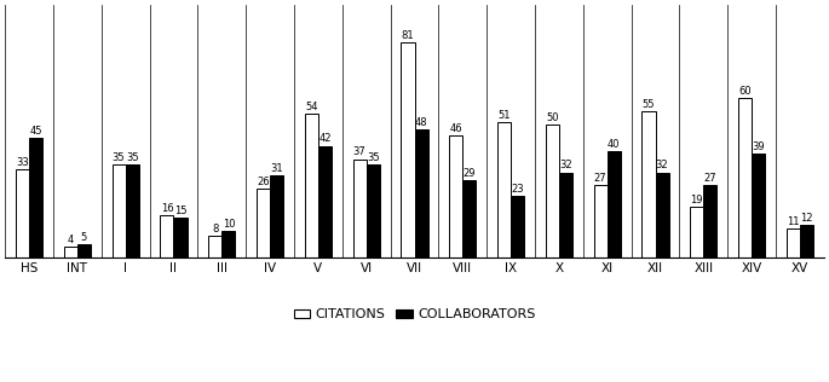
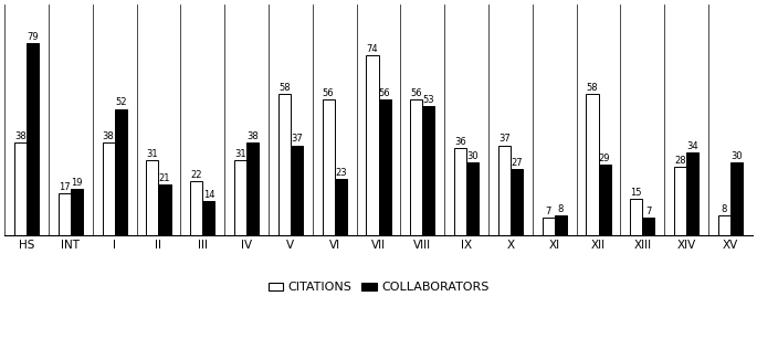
CITATIONS/HS: 33 -> 38
COLLABORATORS/HS: 45 -> 79
CITATIONS/INT: 4 -> 17
COLLABORATORS/INT: 5 -> 19
CITATIONS/I: 35 -> 38
COLLABORATORS/I: 35 -> 52
CITATIONS/II: 16 -> 31
COLLABORATORS/II: 15 -> 21
CITATIONS/III: 8 -> 22
COLLABORATORS/III: 10 -> 14
CITATIONS/IV: 26 -> 31
COLLABORATORS/IV: 31 -> 38
CITATIONS/V: 54 -> 58
COLLABORATORS/V: 42 -> 37
CITATIONS/VI: 37 -> 56
COLLABORATORS/VI: 35 -> 23
CITATIONS/VII: 81 -> 74
COLLABORATORS/VII: 48 -> 56
CITATIONS/VIII: 46 -> 56
COLLABORATORS/VIII: 29 -> 53
CITATIONS/IX: 51 -> 36
COLLABORATORS/IX: 23 -> 30
CITATIONS/X: 50 -> 37
COLLABORATORS/X: 32 -> 27
CITATIONS/XI: 27 -> 7
COLLABORATORS/XI: 40 -> 8
CITATIONS/XII: 55 -> 58
COLLABORATORS/XII: 32 -> 29
CITATIONS/XIII: 19 -> 15
COLLABORATORS/XIII: 27 -> 7
CITATIONS/XIV: 60 -> 28
COLLABORATORS/XIV: 39 -> 34
CITATIONS/XV: 11 -> 8
COLLABORATORS/XV: 12 -> 30
